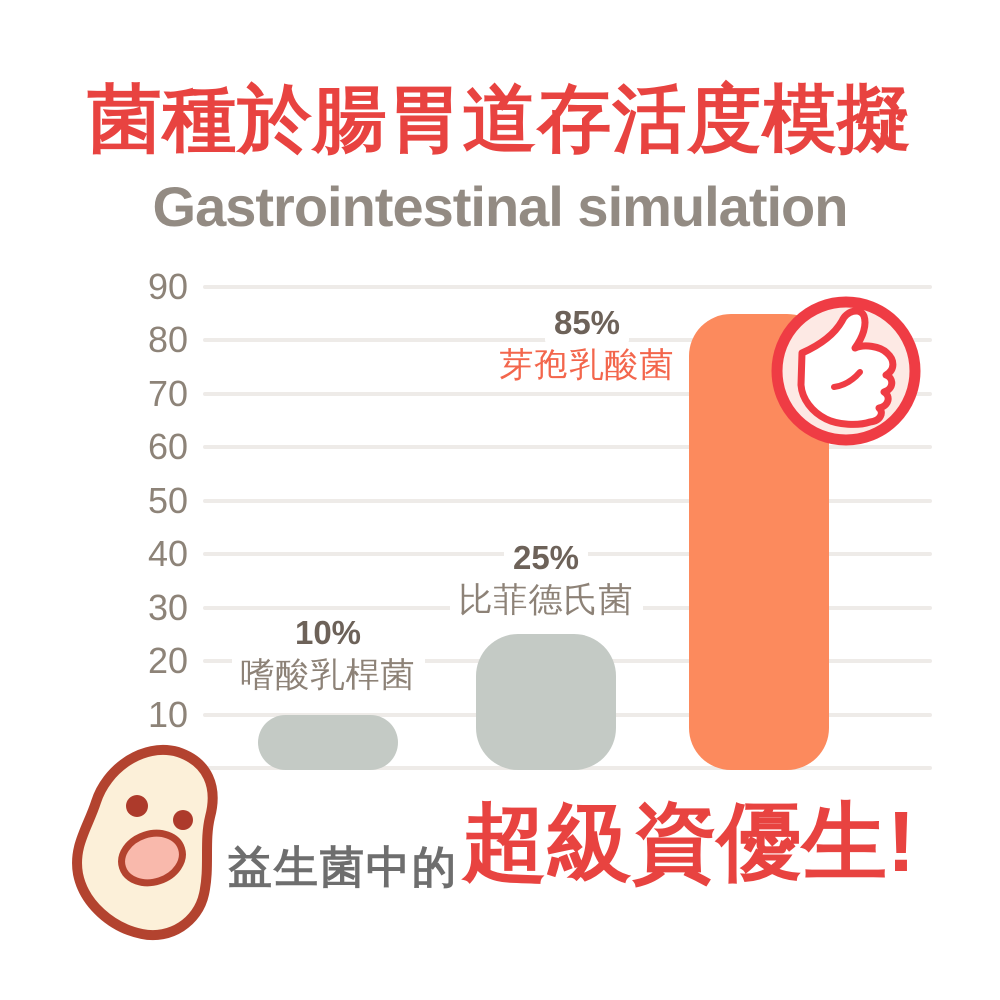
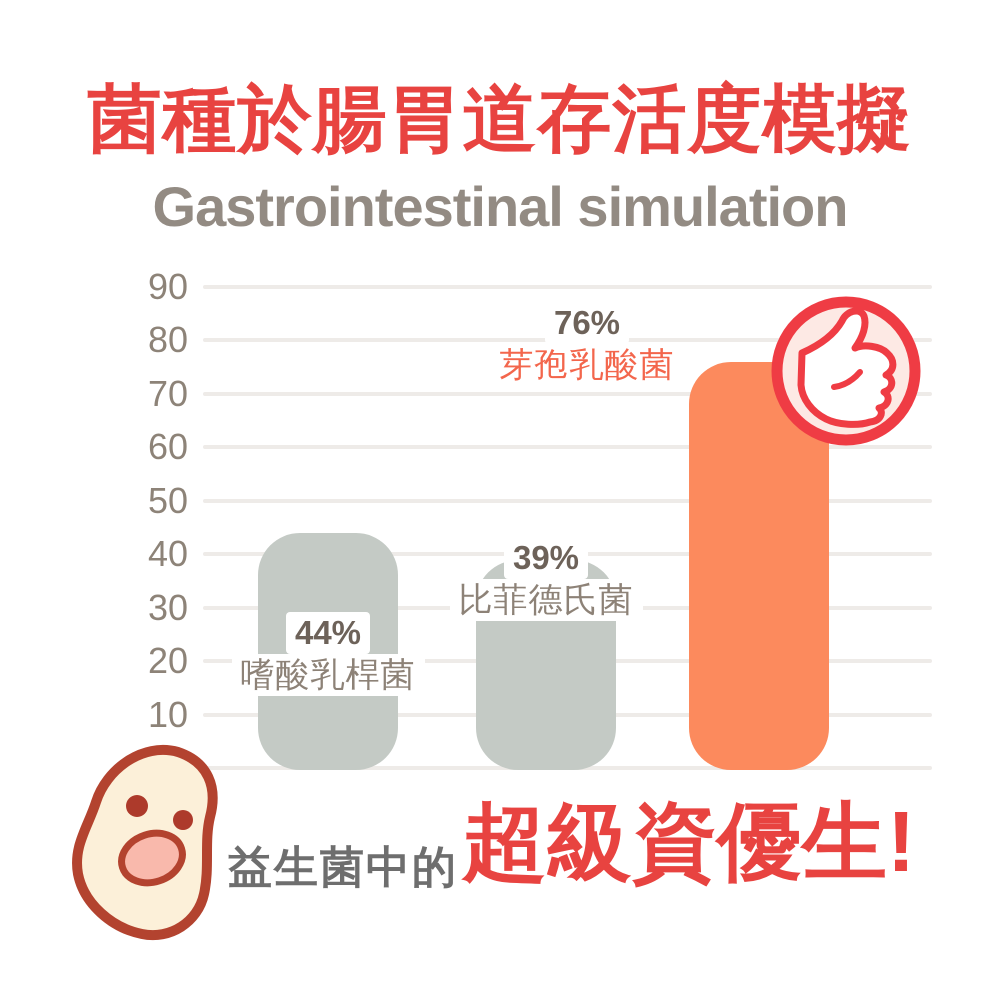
嗜酸乳桿菌: 10% -> 44%
比菲德氏菌: 25% -> 39%
芽孢乳酸菌: 85% -> 76%
